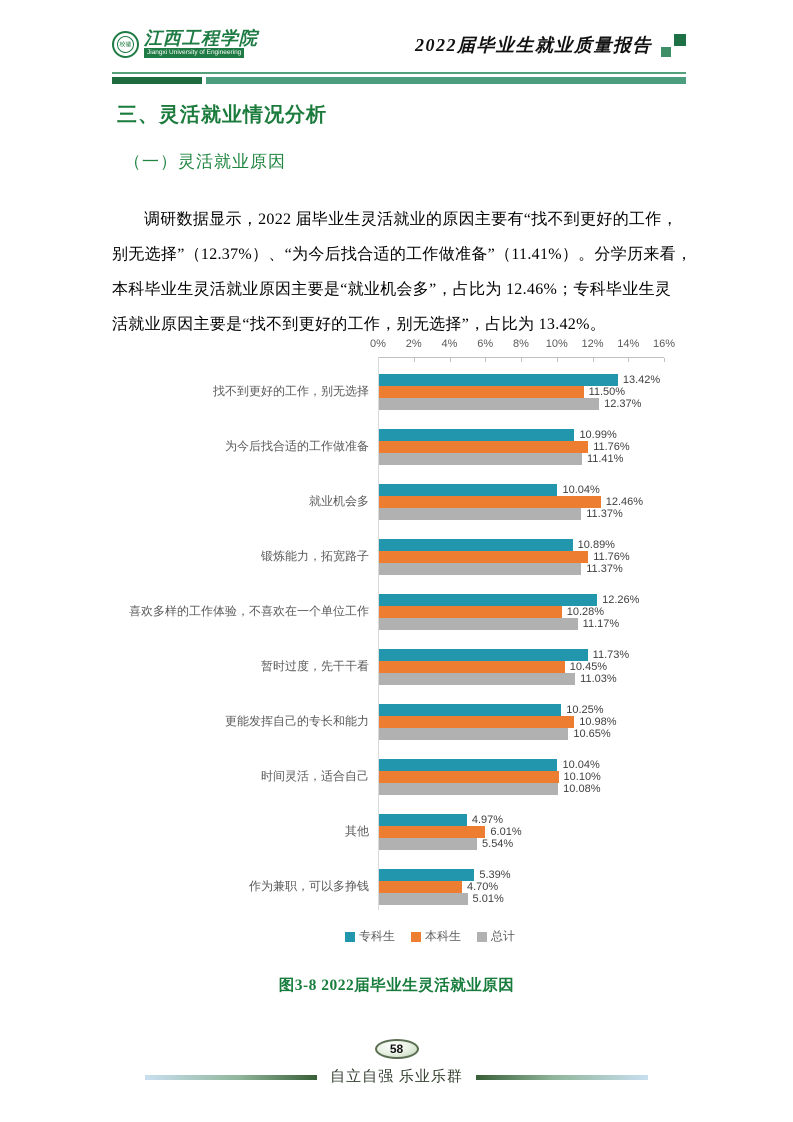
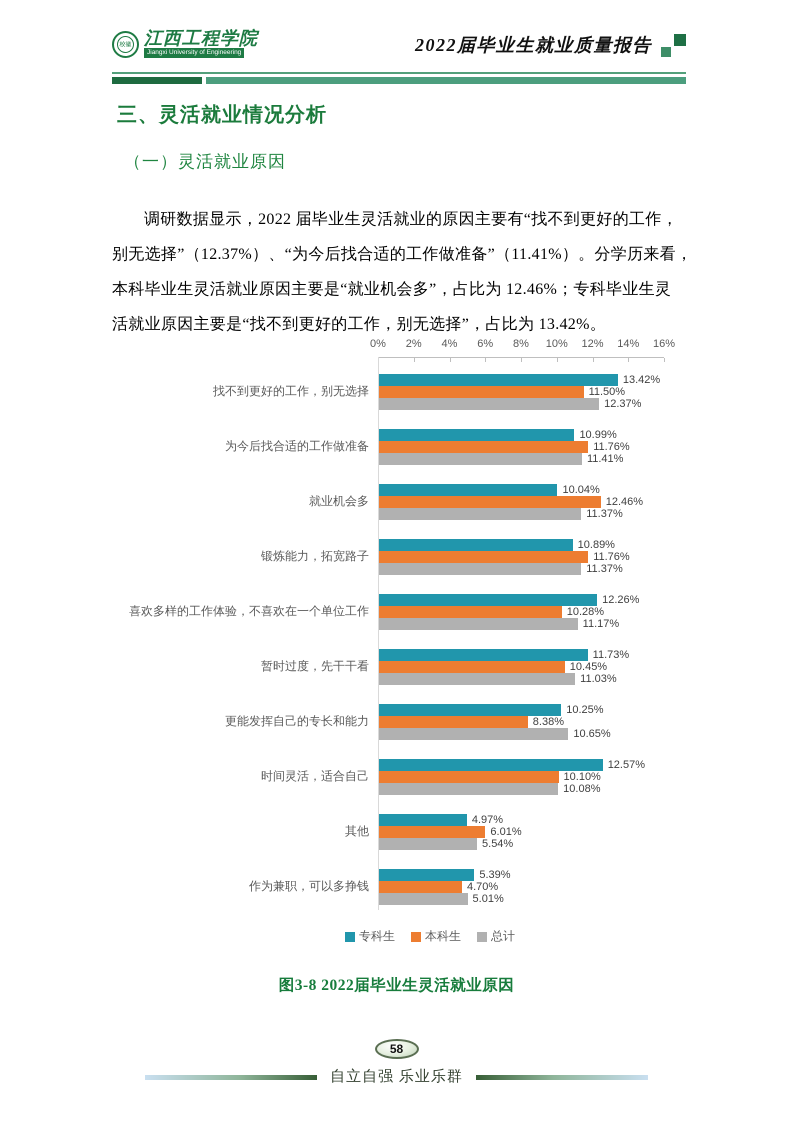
本科生/更能发挥自己的专长和能力: 10.98% -> 8.38%
专科生/时间灵活，适合自己: 10.04% -> 12.57%
